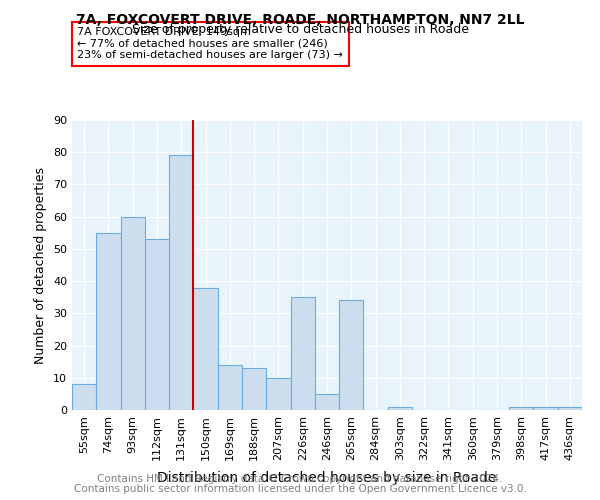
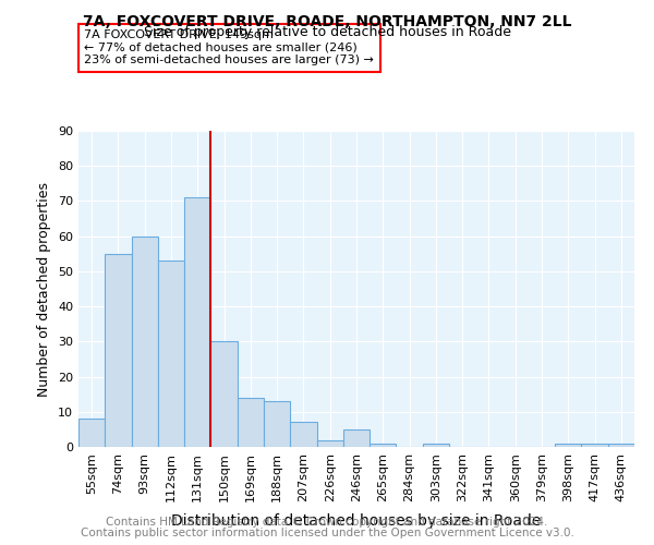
131sqm: 79 -> 71
150sqm: 38 -> 30
207sqm: 10 -> 7
226sqm: 35 -> 2
265sqm: 34 -> 1
